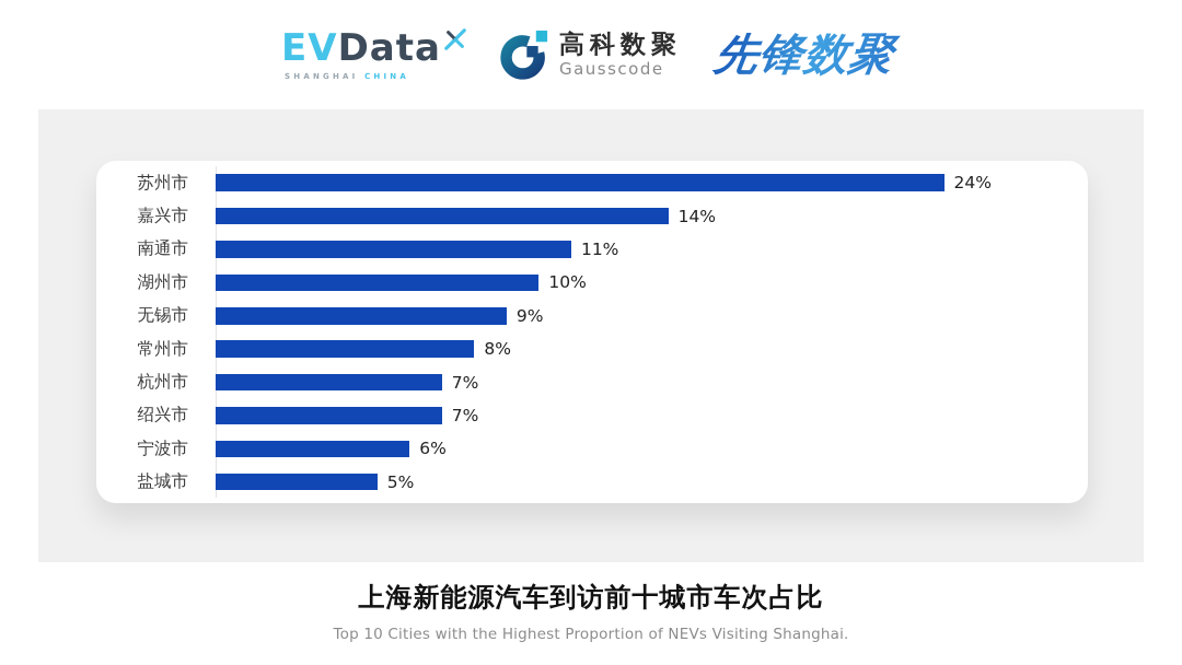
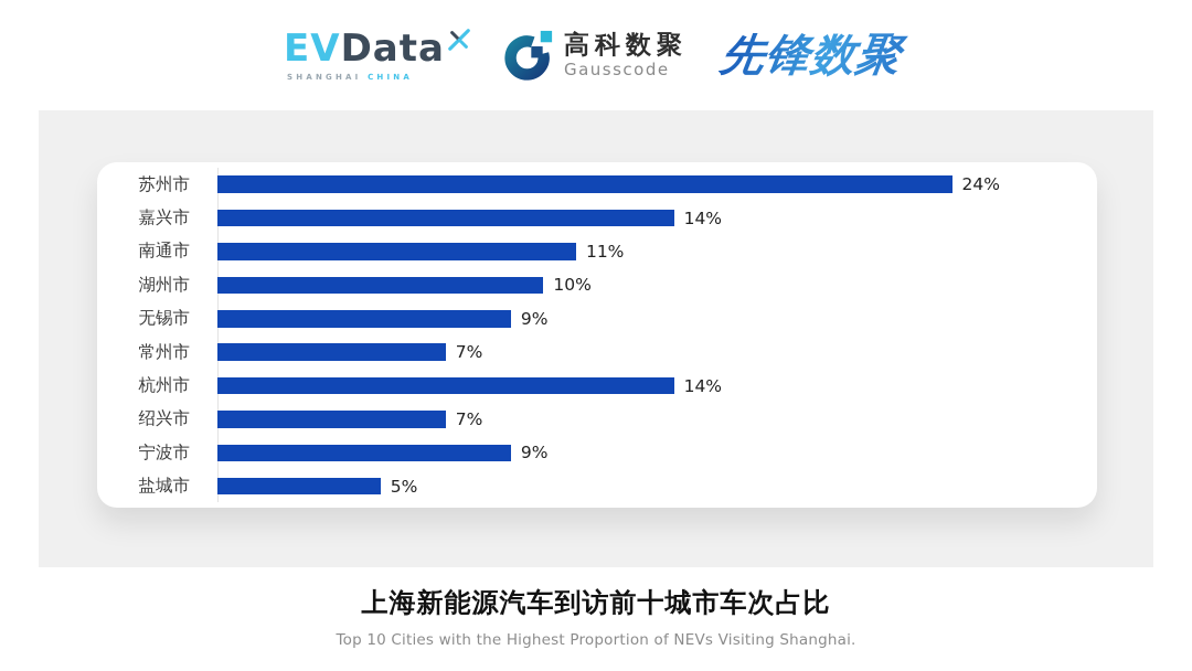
常州市: 8% -> 7%
杭州市: 7% -> 14%
宁波市: 6% -> 9%
